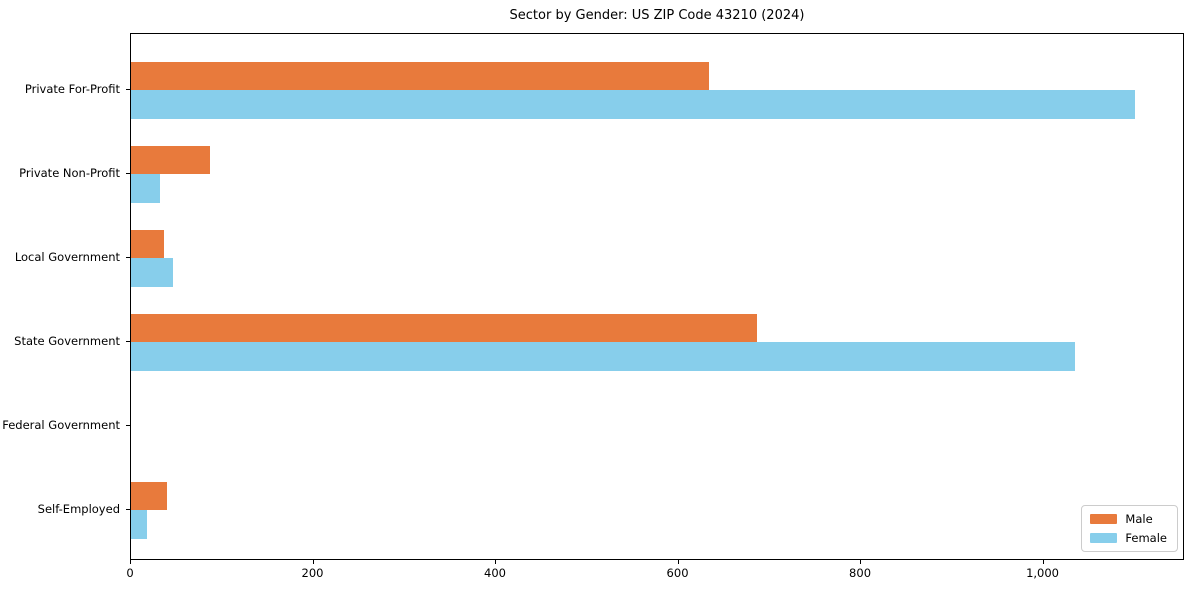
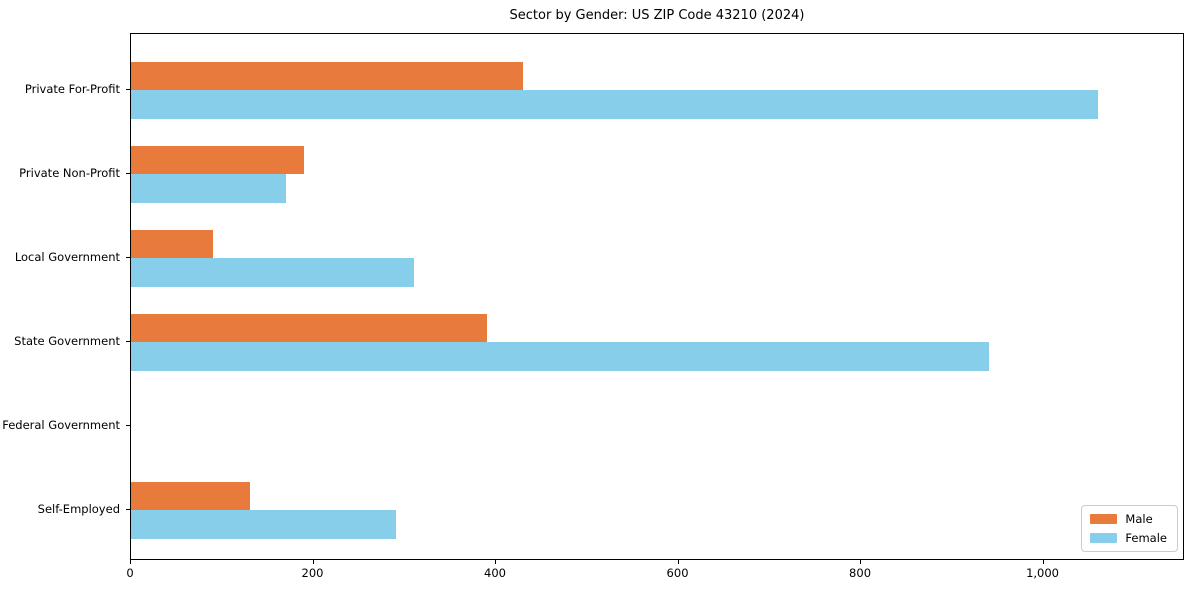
Male/Private For-Profit: 630 -> 430
Female/Private For-Profit: 1100 -> 1060
Male/Private Non-Profit: 90 -> 190
Female/Private Non-Profit: 30 -> 170
Male/Local Government: 40 -> 90
Female/Local Government: 50 -> 310
Male/State Government: 690 -> 390
Female/State Government: 1030 -> 940
Male/Self-Employed: 40 -> 130
Female/Self-Employed: 20 -> 290
